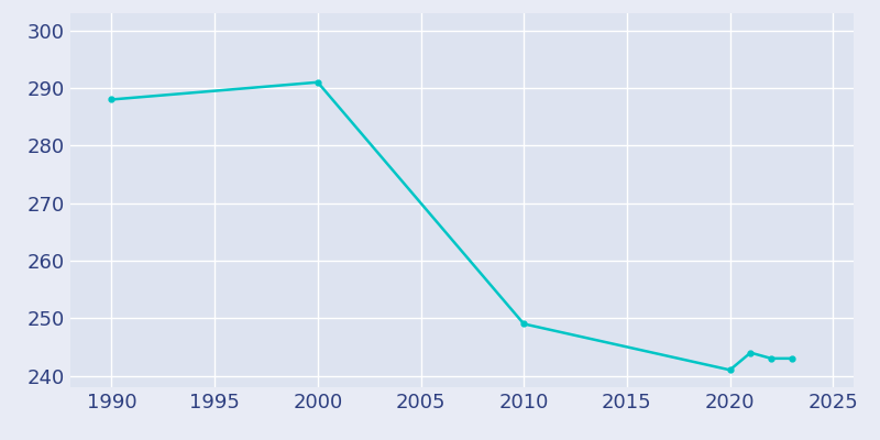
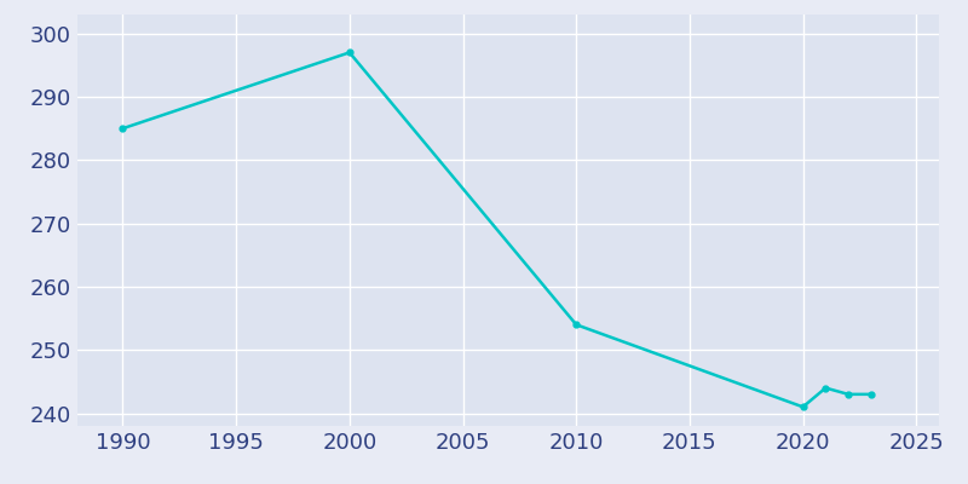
1990: 288 -> 285
2000: 291 -> 297
2010: 249 -> 254
